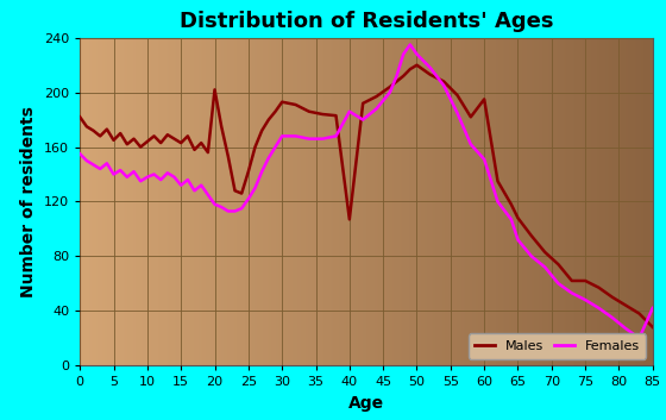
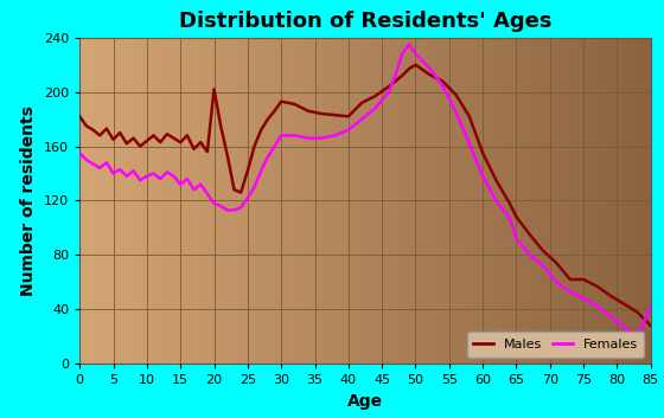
Males/40: 107 -> 182
Females/40: 186 -> 172
Males/60: 195 -> 155
Females/60: 151 -> 138
